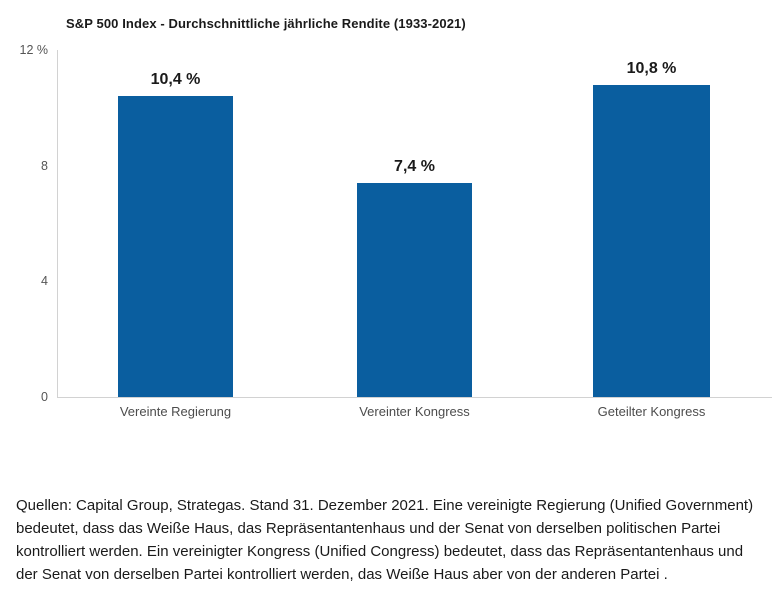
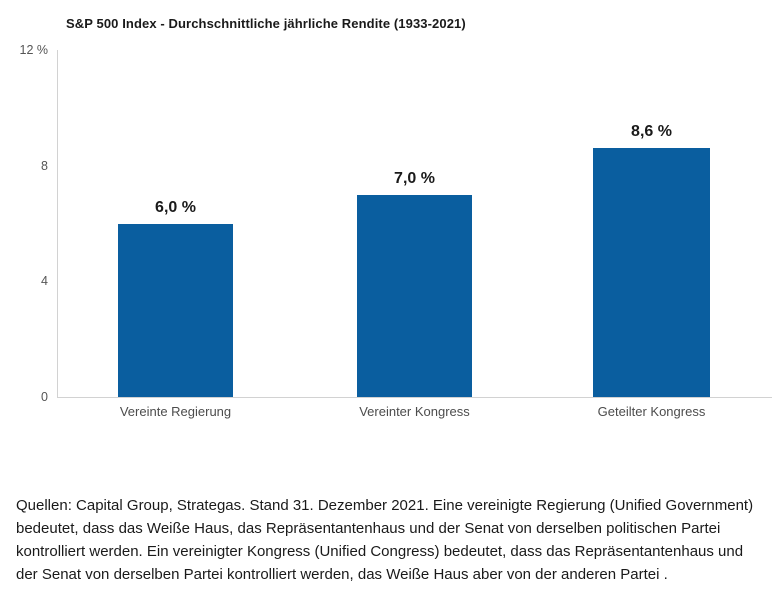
Vereinte Regierung: 10,4 -> 6,0
Vereinter Kongress: 7,4 -> 7,0
Geteilter Kongress: 10,8 -> 8,6
